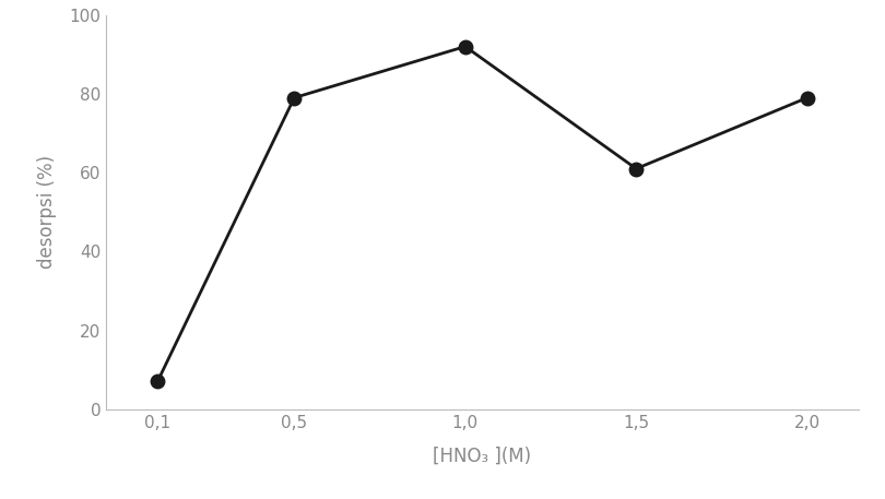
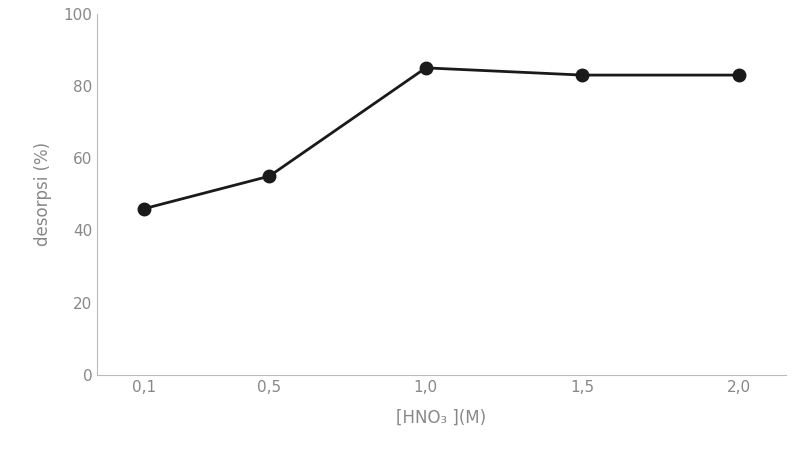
0,1: 7 -> 46
0,5: 79 -> 55
1,0: 92 -> 85
1,5: 61 -> 83
2,0: 79 -> 83
